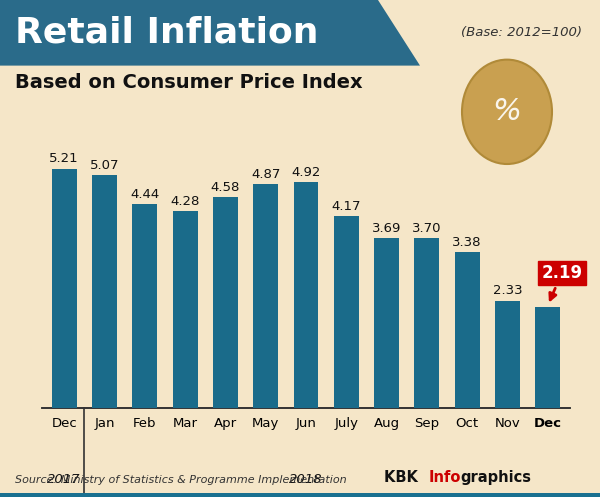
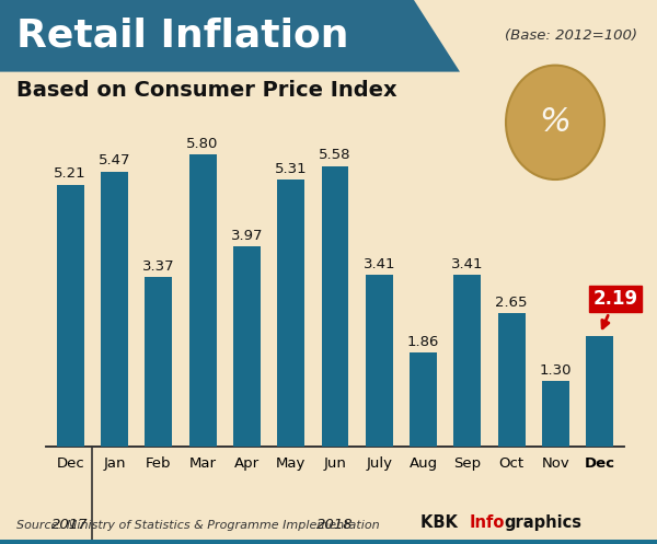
Jan: 5.07 -> 5.47
Feb: 4.44 -> 3.37
Mar: 4.28 -> 5.80
Apr: 4.58 -> 3.97
May: 4.87 -> 5.31
Jun: 4.92 -> 5.58
July: 4.17 -> 3.41
Aug: 3.69 -> 1.86
Sep: 3.70 -> 3.41
Oct: 3.38 -> 2.65
Nov: 2.33 -> 1.30
